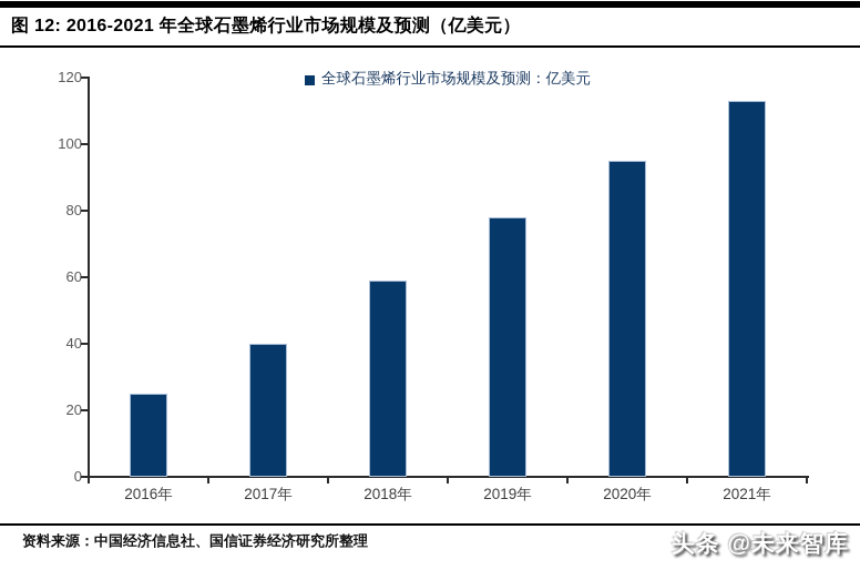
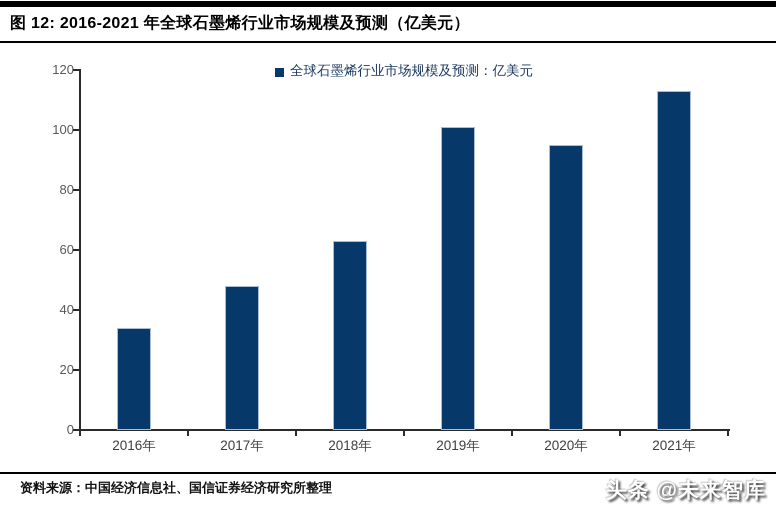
2016年: 25 -> 34
2017年: 40 -> 48
2018年: 59 -> 63
2019年: 78 -> 101
